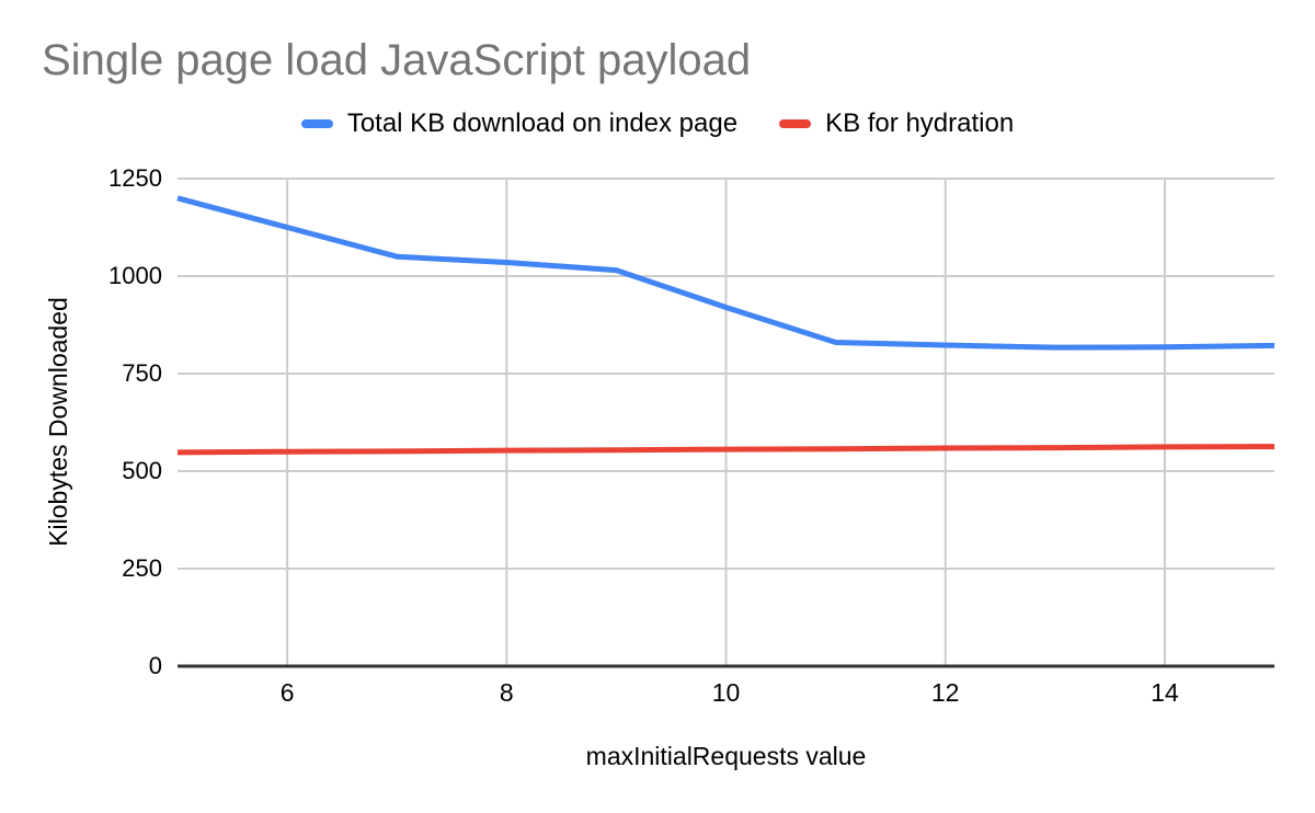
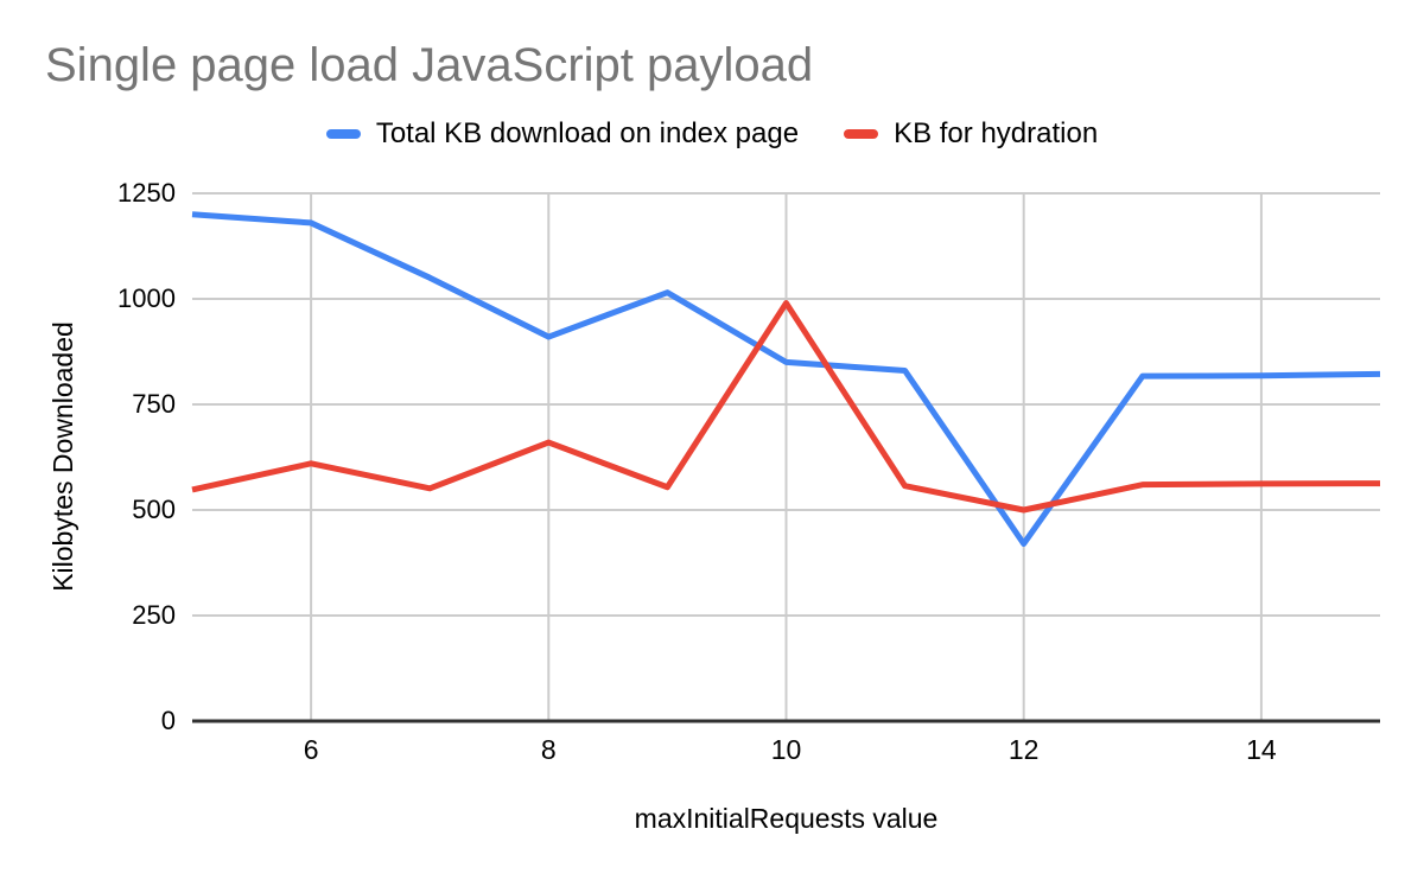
Total KB download on index page/6: 1120 -> 1180
KB for hydration/6: 550 -> 610
Total KB download on index page/8: 1040 -> 910
KB for hydration/8: 550 -> 660
Total KB download on index page/10: 920 -> 850
KB for hydration/10: 560 -> 990
Total KB download on index page/12: 820 -> 420
KB for hydration/12: 560 -> 500
